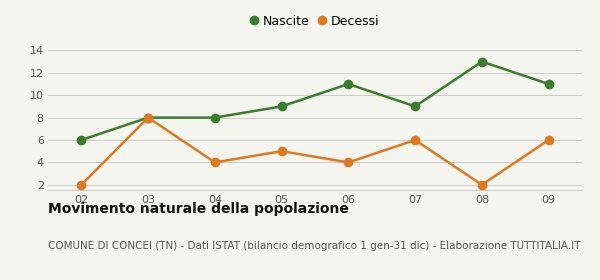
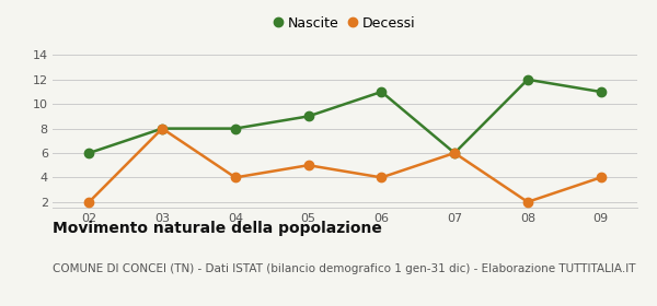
Nascite/07: 9 -> 6
Nascite/08: 13 -> 12
Decessi/09: 6 -> 4
